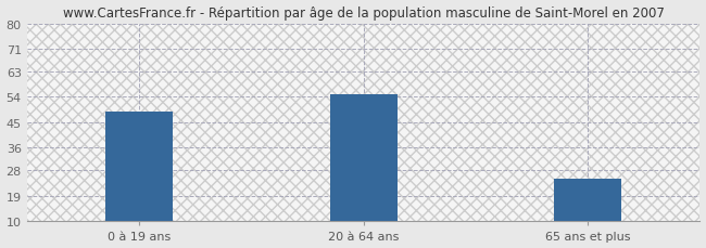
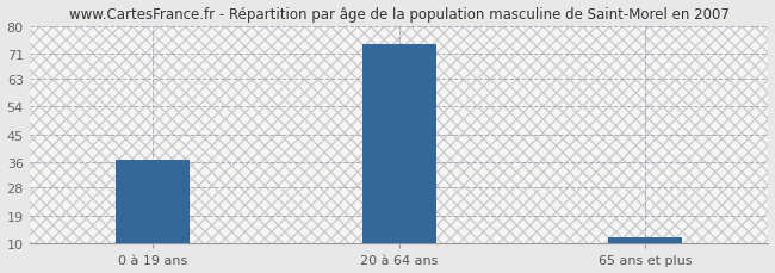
0 à 19 ans: 49 -> 37
20 à 64 ans: 55 -> 74
65 ans et plus: 25 -> 12
